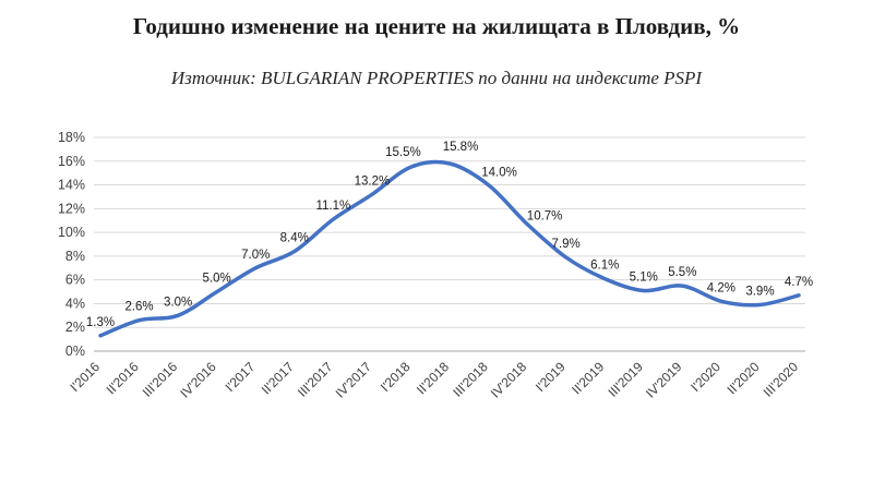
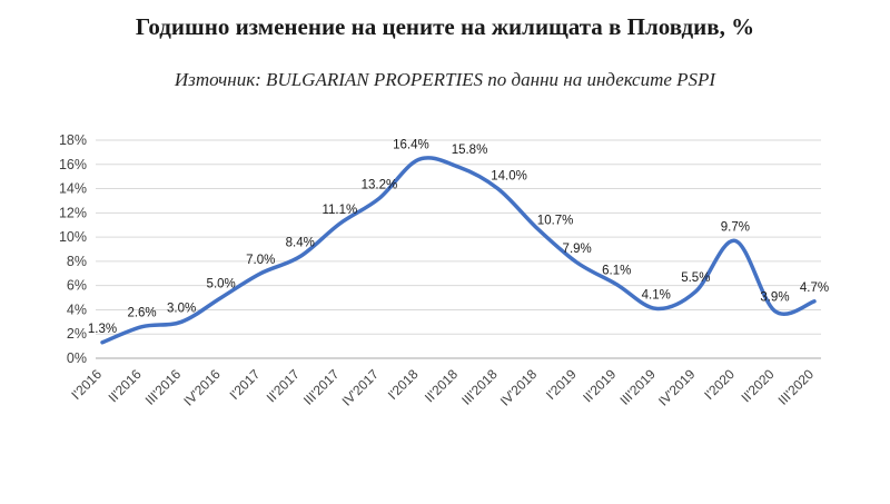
I'2018: 15.5% -> 16.4%
III'2019: 5.1% -> 4.1%
I'2020: 4.2% -> 9.7%
